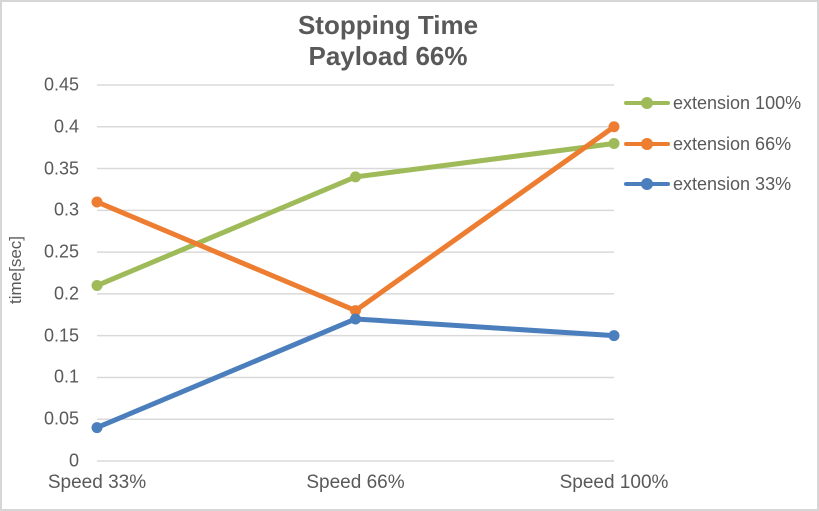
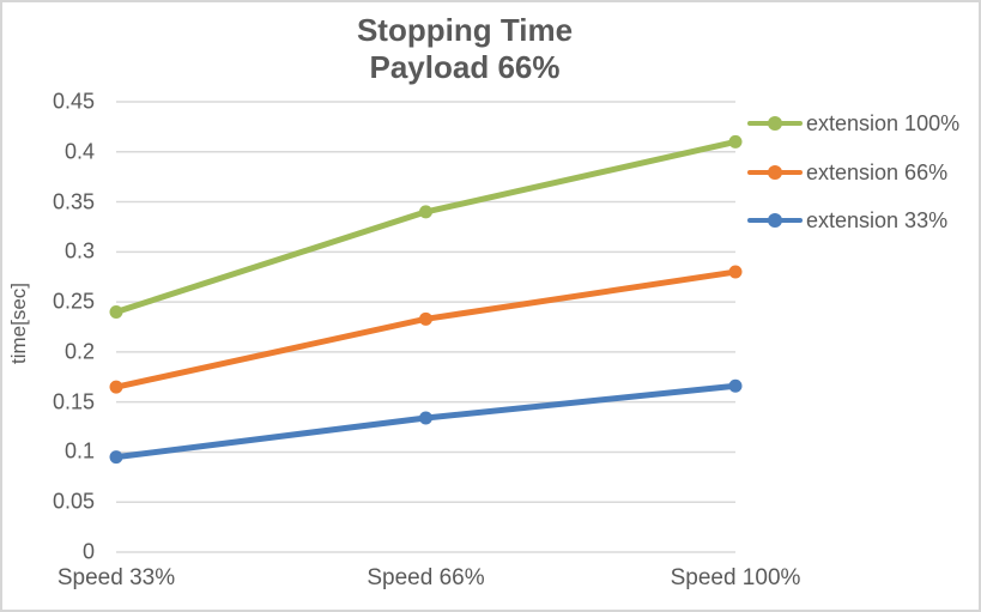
extension 100%/Speed 33%: 0.21 -> 0.24
extension 66%/Speed 33%: 0.31 -> 0.17
extension 33%/Speed 33%: 0.04 -> 0.10
extension 66%/Speed 66%: 0.18 -> 0.23
extension 33%/Speed 66%: 0.17 -> 0.13
extension 100%/Speed 100%: 0.38 -> 0.41
extension 66%/Speed 100%: 0.40 -> 0.28
extension 33%/Speed 100%: 0.15 -> 0.17
